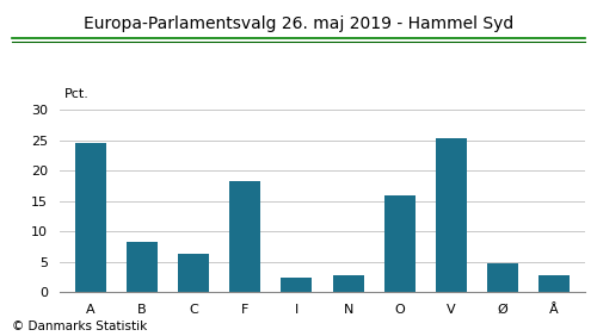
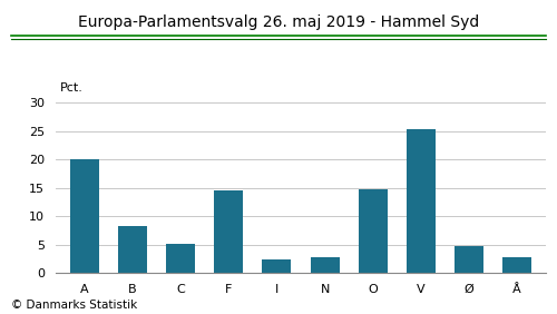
A: 24.6 -> 20.0
C: 6.4 -> 5.1
F: 18.2 -> 14.6
O: 16.0 -> 14.8
